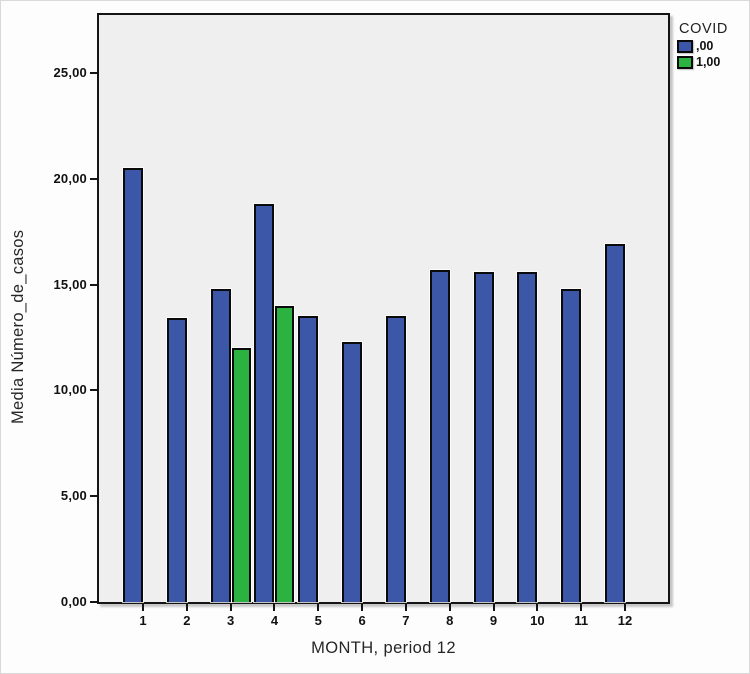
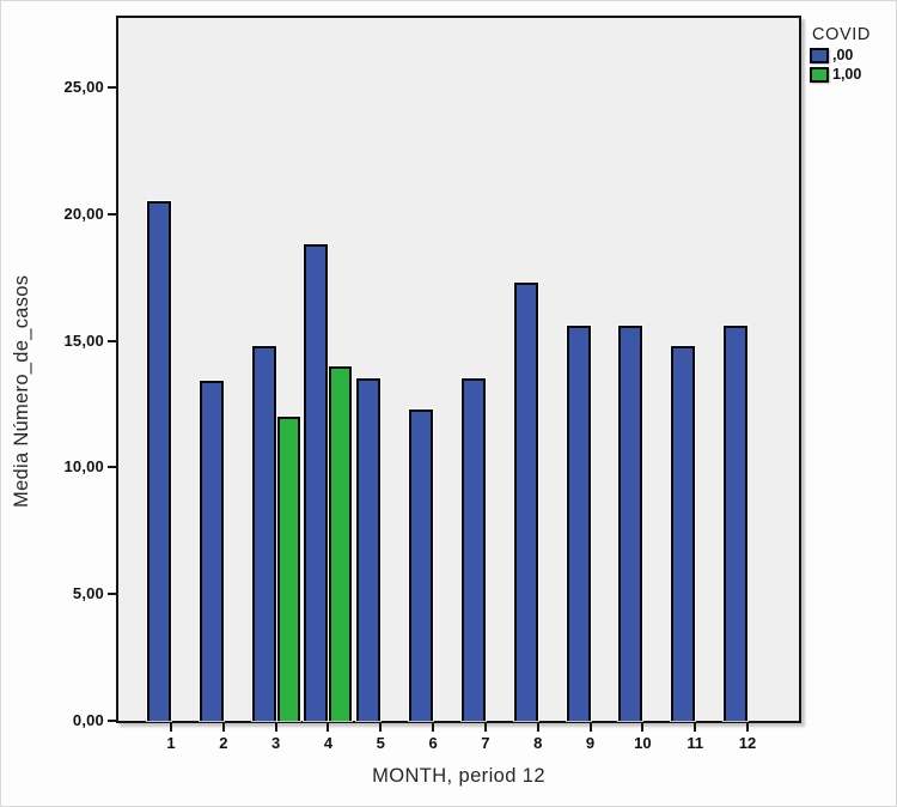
,00/8: 15,7 -> 17,3
,00/12: 16,9 -> 15,6
